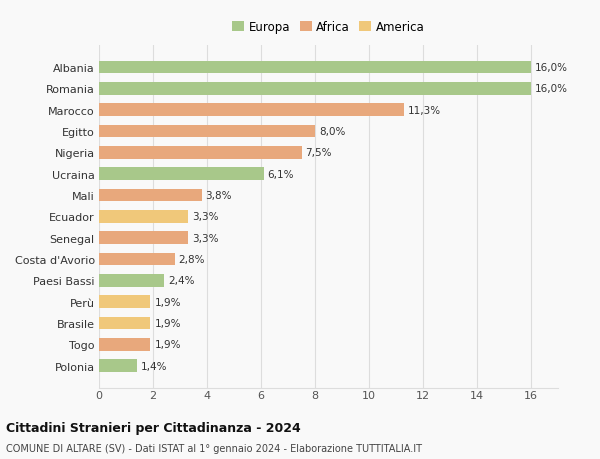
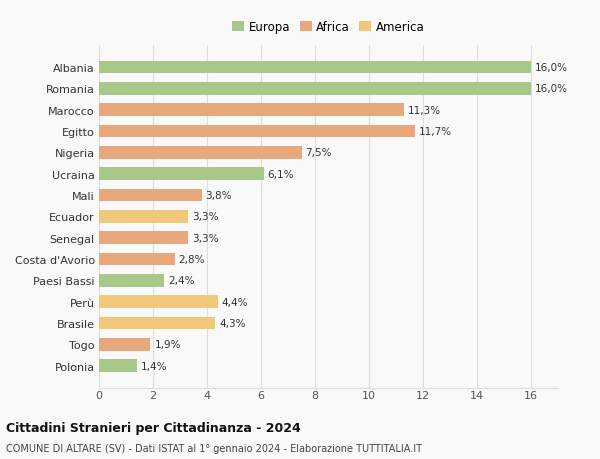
Egitto: 8,0% -> 11,7%
Perù: 1,9% -> 4,4%
Brasile: 1,9% -> 4,3%
